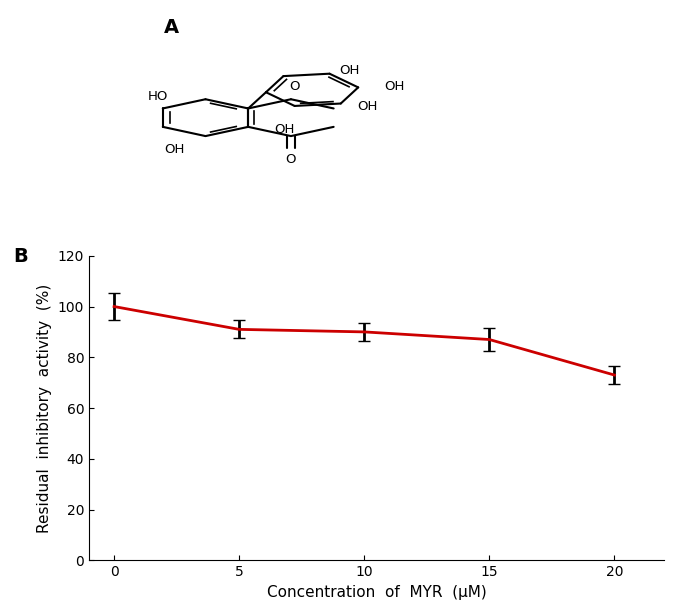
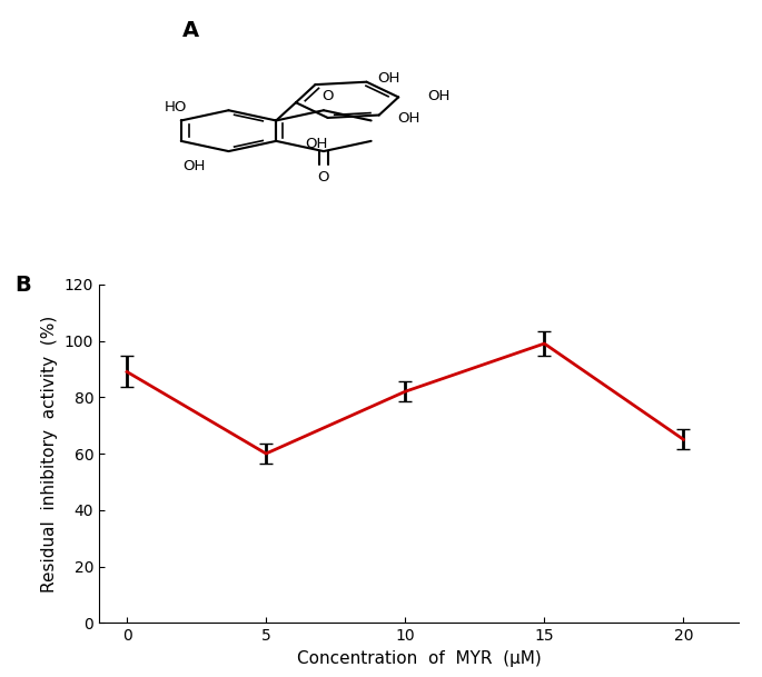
0: 100 -> 89
5: 91 -> 60
10: 90 -> 82
15: 87 -> 99
20: 73 -> 65
